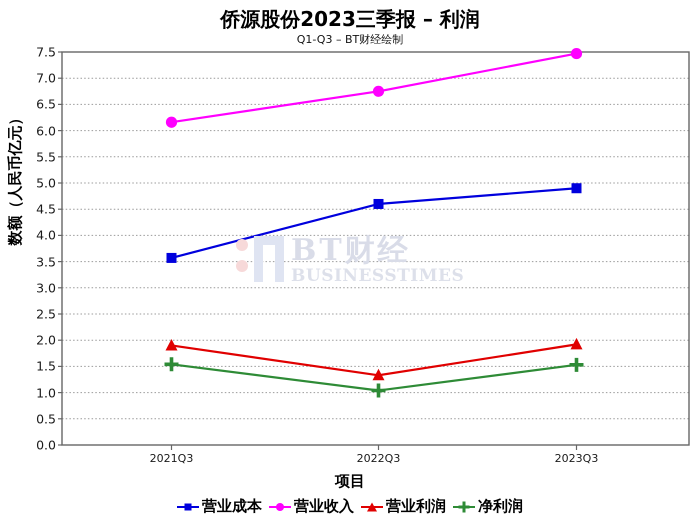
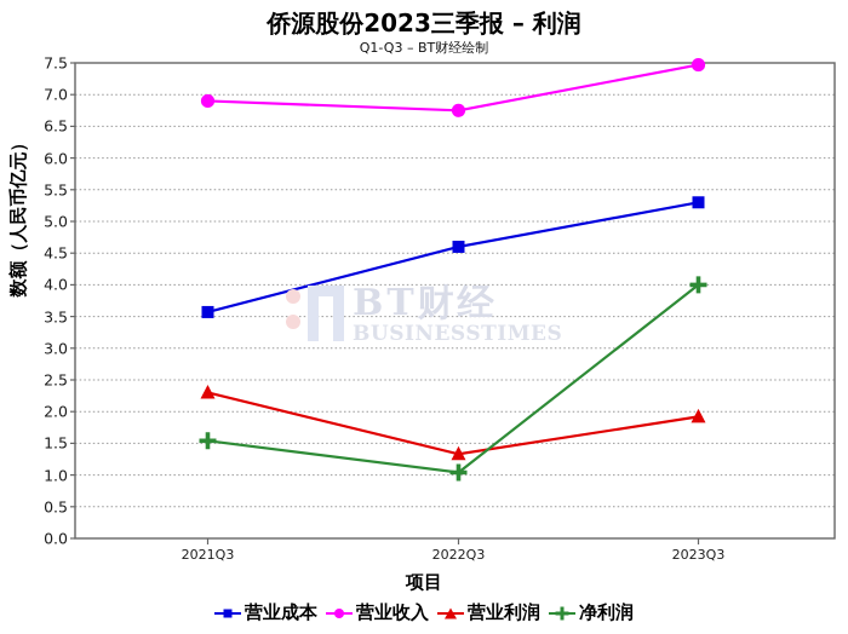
营业收入/2021Q3: 6.2 -> 6.9
营业利润/2021Q3: 1.9 -> 2.3
营业成本/2023Q3: 4.9 -> 5.3
净利润/2023Q3: 1.5 -> 4.0
